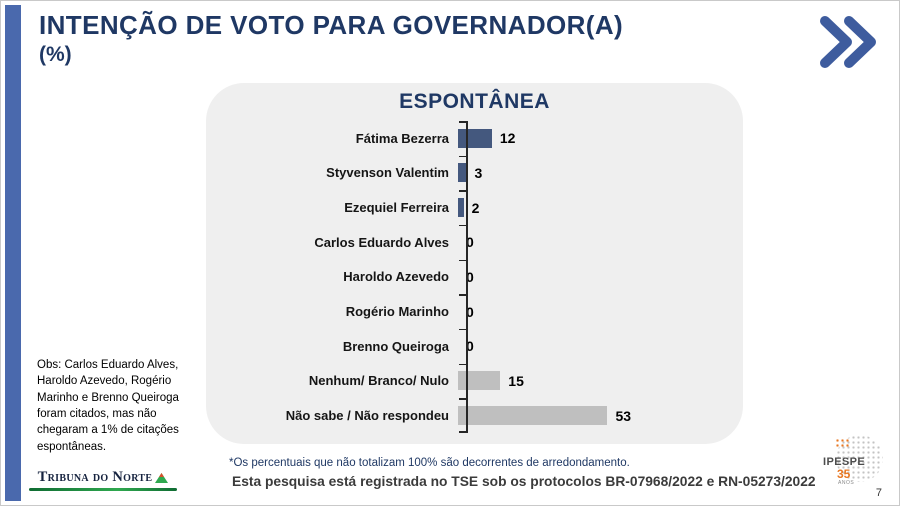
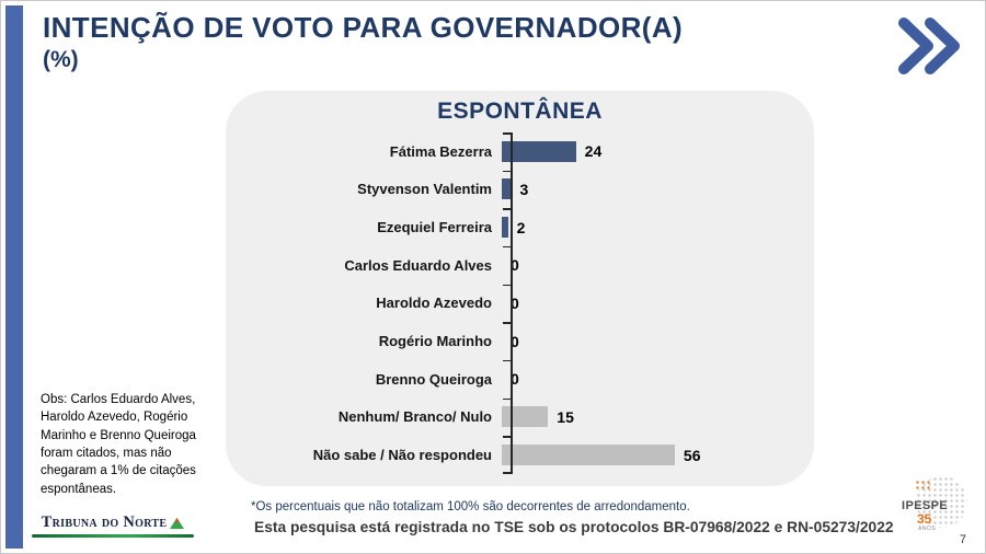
Fátima Bezerra: 12 -> 24
Não sabe / Não respondeu: 53 -> 56
